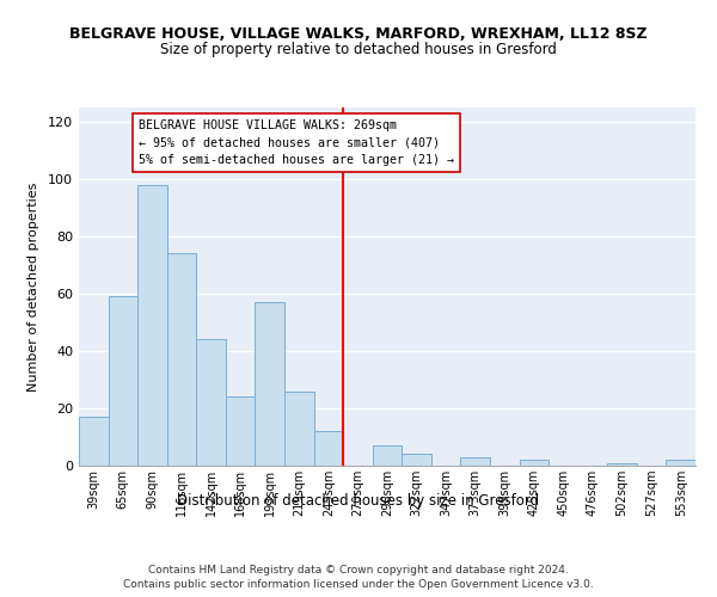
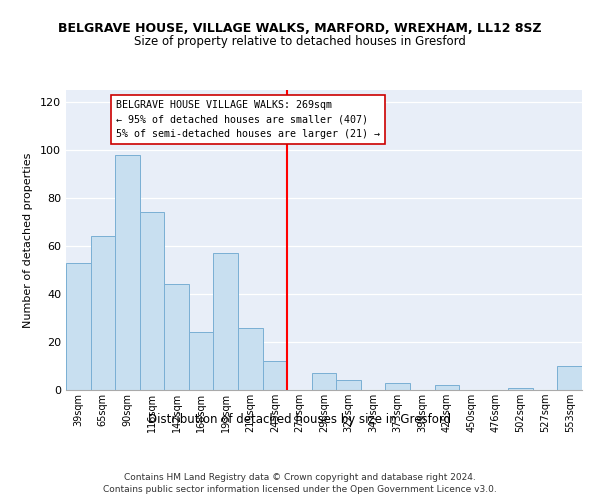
39sqm: 17 -> 53
65sqm: 59 -> 64
553sqm: 2 -> 10
